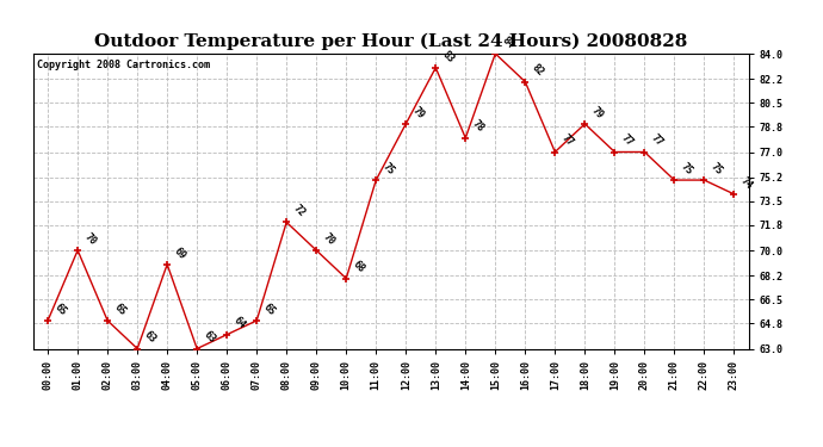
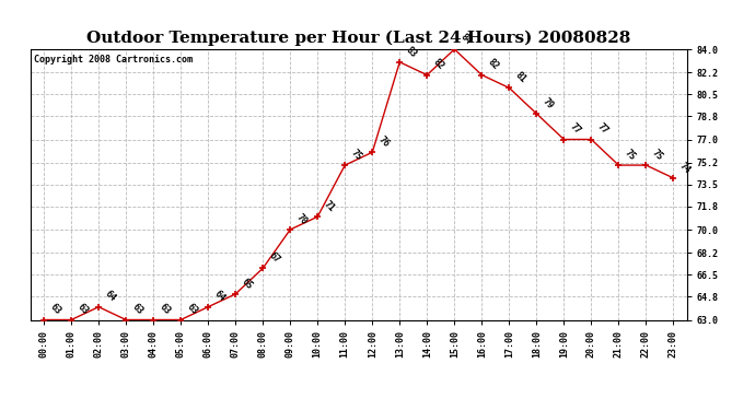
00:00: 65 -> 63
01:00: 70 -> 63
02:00: 65 -> 64
04:00: 69 -> 63
08:00: 72 -> 67
10:00: 68 -> 71
12:00: 79 -> 76
14:00: 78 -> 82
17:00: 77 -> 81
